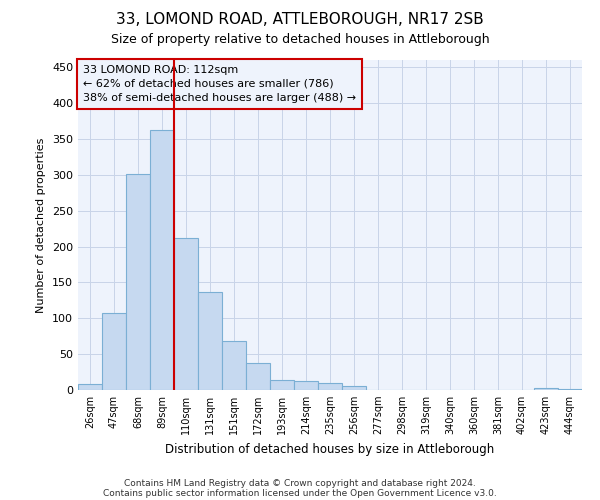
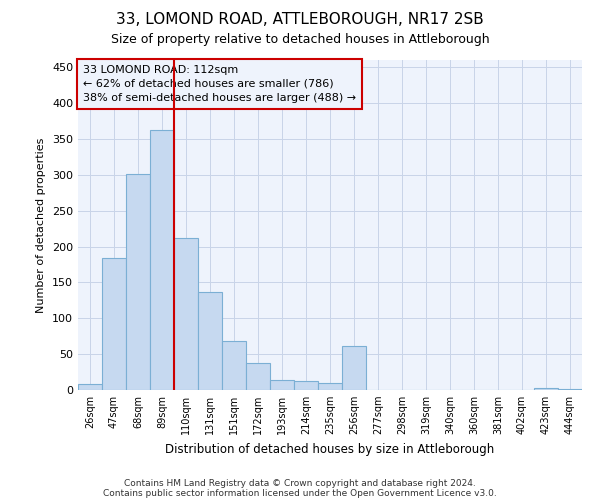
47sqm: 108 -> 184
256sqm: 5 -> 62
